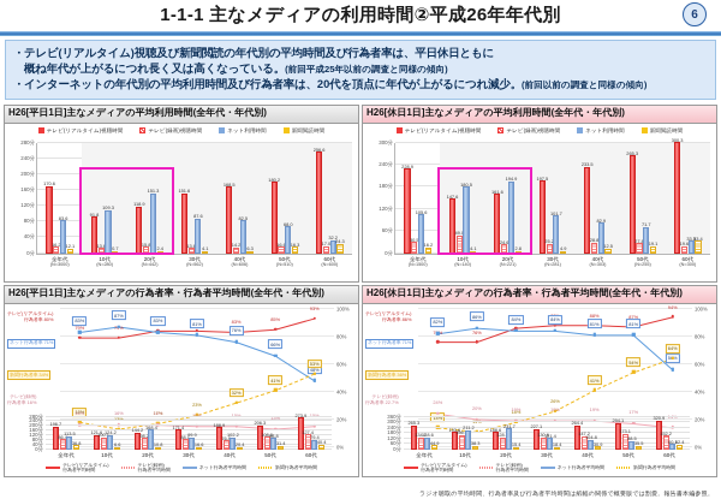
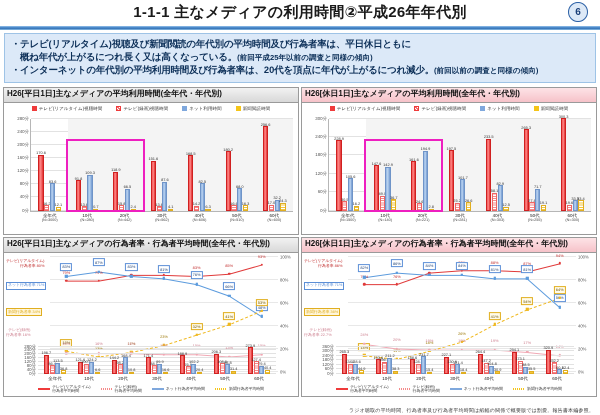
H26[平日1日]主なメディアの平均利用時間(全年代・年代別)/ネット利用時間/20代: 151.3 -> 66.5
H26[休日1日]主なメディアの平均利用時間(全年代・年代別)/ネット利用時間/10代: 180.5 -> 142.9
H26[休日1日]主なメディアの平均利用時間(全年代・年代別)/新聞閲読時間/10代: 4.1 -> 36.7
H26[休日1日]主なメディアの平均利用時間(全年代・年代別)/新聞閲読時間/30代: 4.9 -> 26.6
H26[休日1日]主なメディアの平均利用時間(全年代・年代別)/テレビ(録画)視聴時間/40代: 28.8 -> 58.1
